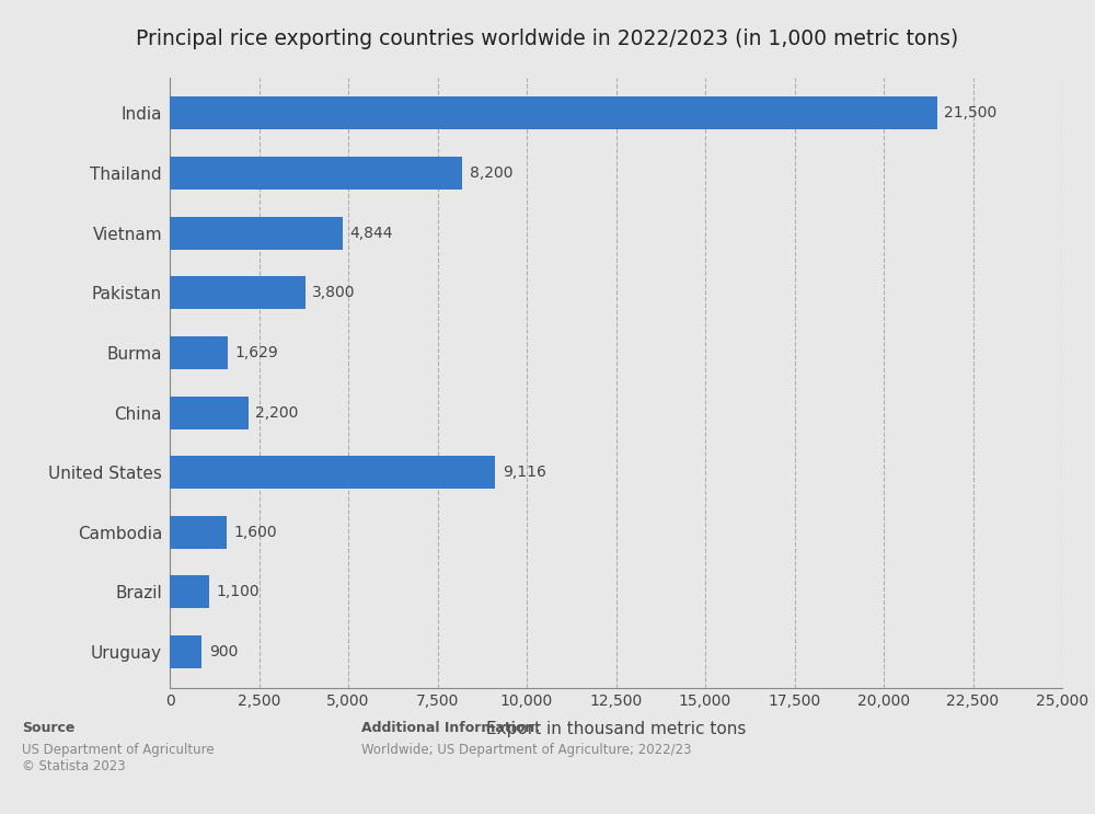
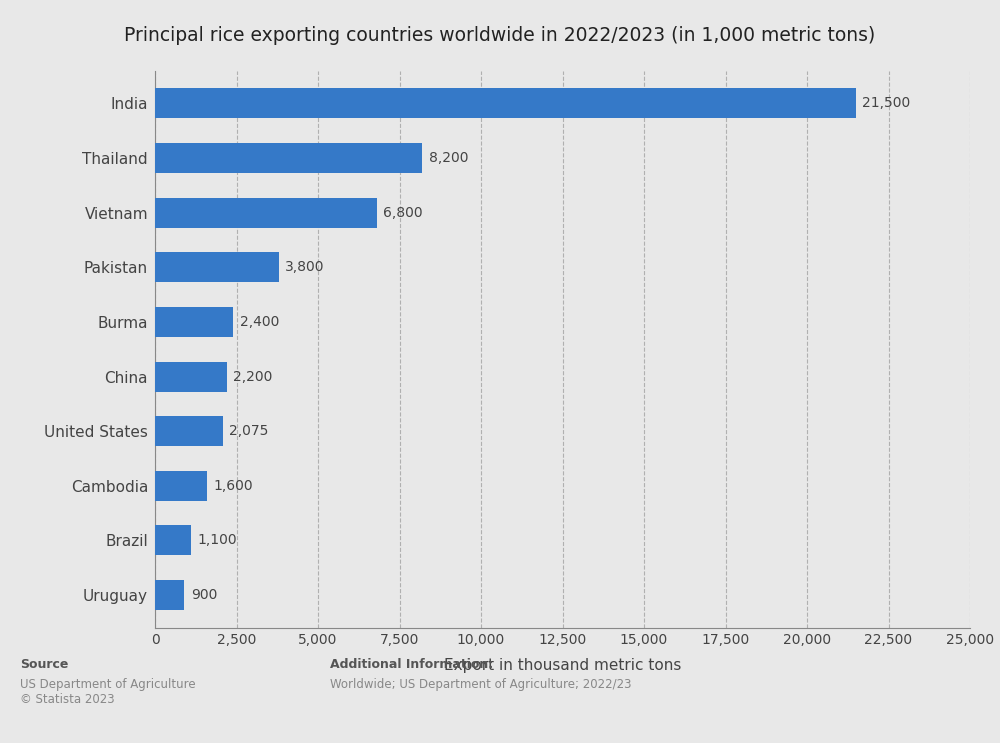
Vietnam: 4,844 -> 6,800
Burma: 1,629 -> 2,400
United States: 9,116 -> 2,075
